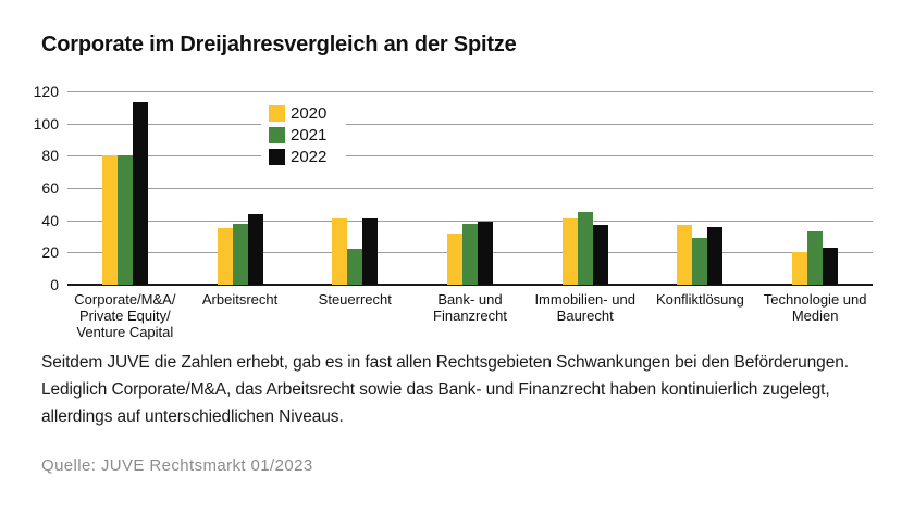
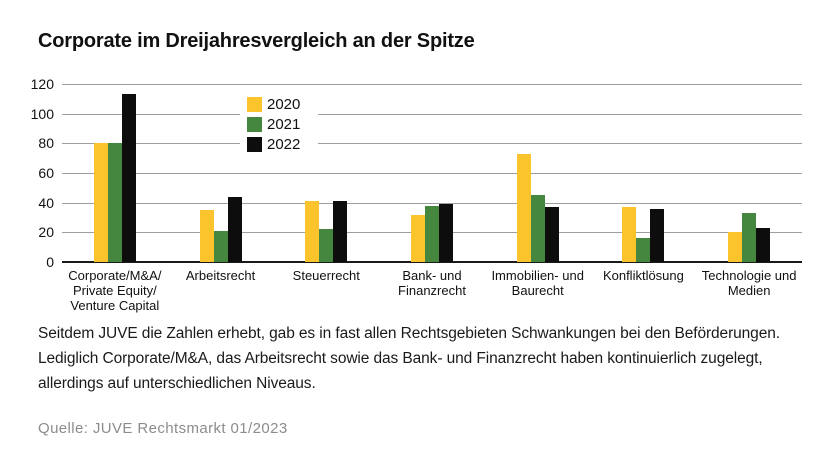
2021/Arbeitsrecht: 38 -> 21
2020/Immobilien- und Baurecht: 41 -> 73
2021/Konfliktlösung: 29 -> 16
